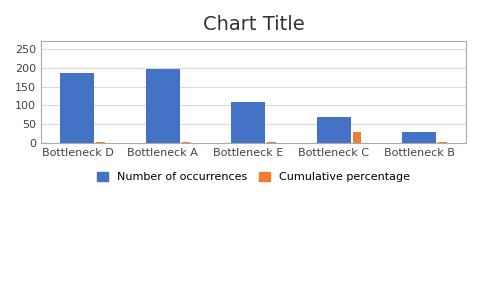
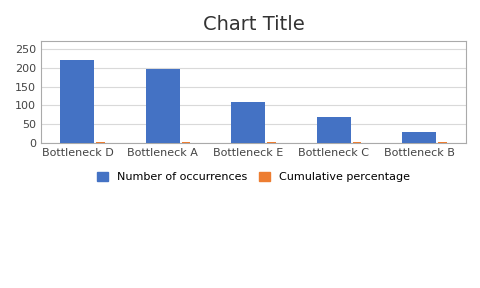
Number of occurrences/Bottleneck D: 185 -> 220
Cumulative percentage/Bottleneck C: 30 -> 3
